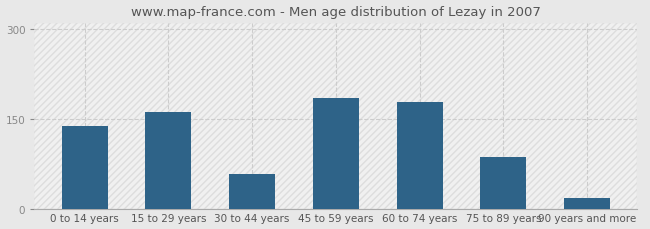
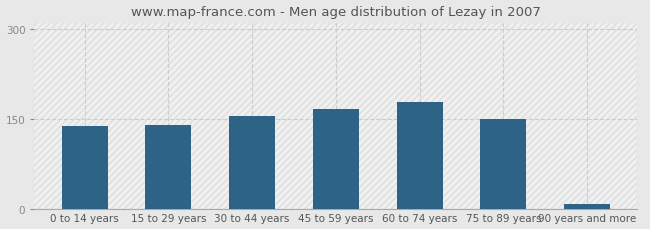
15 to 29 years: 162 -> 140
30 to 44 years: 58 -> 155
45 to 59 years: 184 -> 167
75 to 89 years: 86 -> 150
90 years and more: 18 -> 8
